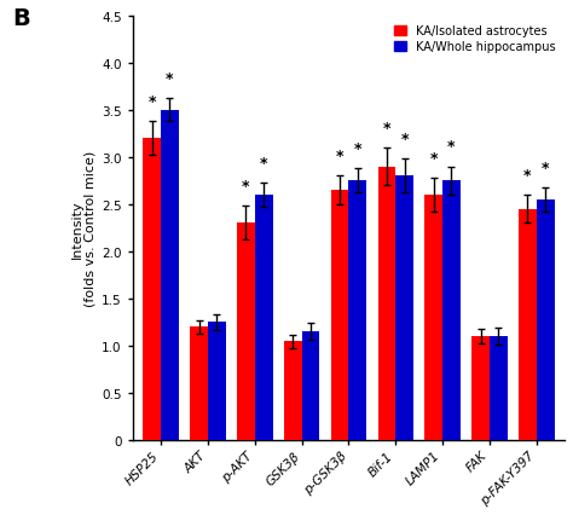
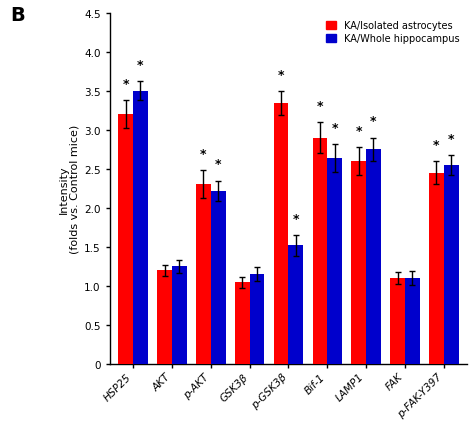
KA/Whole hippocampus/p-AKT: 2.60 -> 2.22
KA/Isolated astrocytes/p-GSK3β: 2.65 -> 3.34
KA/Whole hippocampus/p-GSK3β: 2.75 -> 1.52
KA/Whole hippocampus/Bif-1: 2.80 -> 2.64
